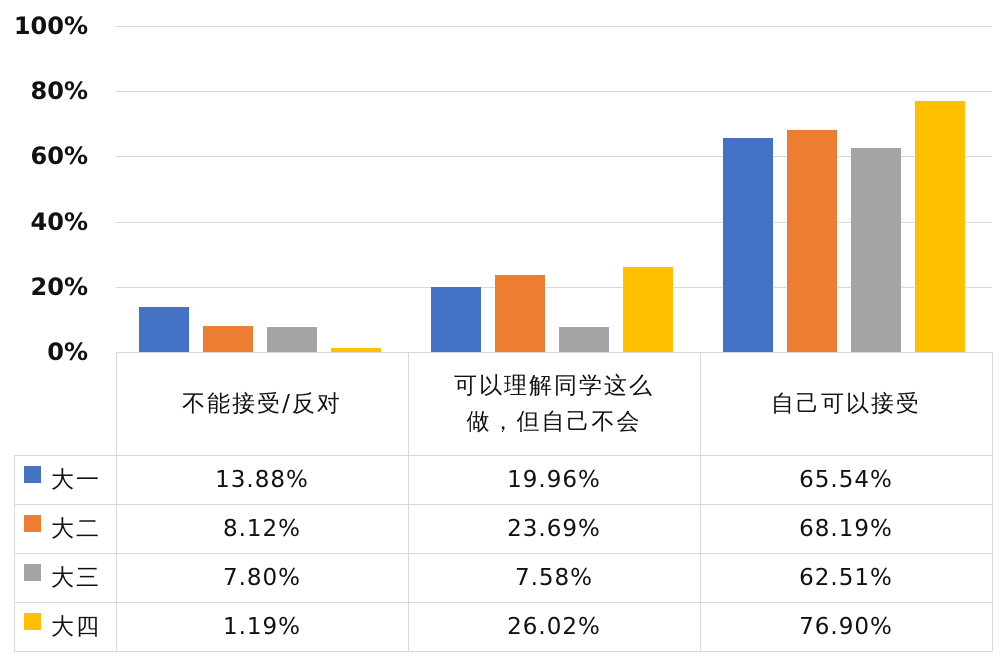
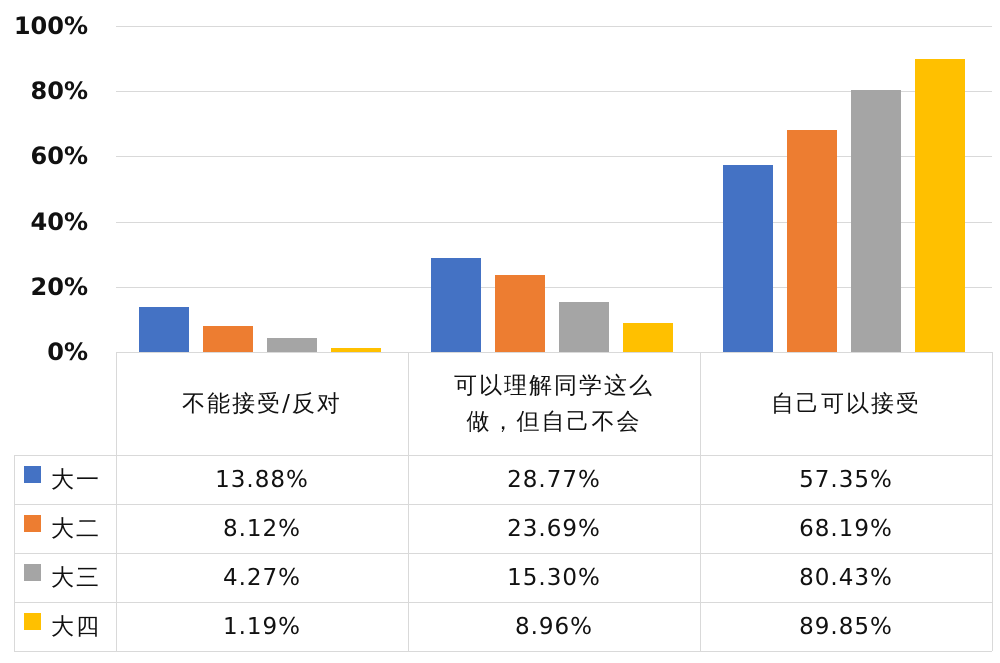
大三/不能接受/反对: 7.80% -> 4.27%
大一/可以理解同学这么做，但自己不会: 19.96% -> 28.77%
大三/可以理解同学这么做，但自己不会: 7.58% -> 15.30%
大四/可以理解同学这么做，但自己不会: 26.02% -> 8.96%
大一/自己可以接受: 65.54% -> 57.35%
大三/自己可以接受: 62.51% -> 80.43%
大四/自己可以接受: 76.90% -> 89.85%
